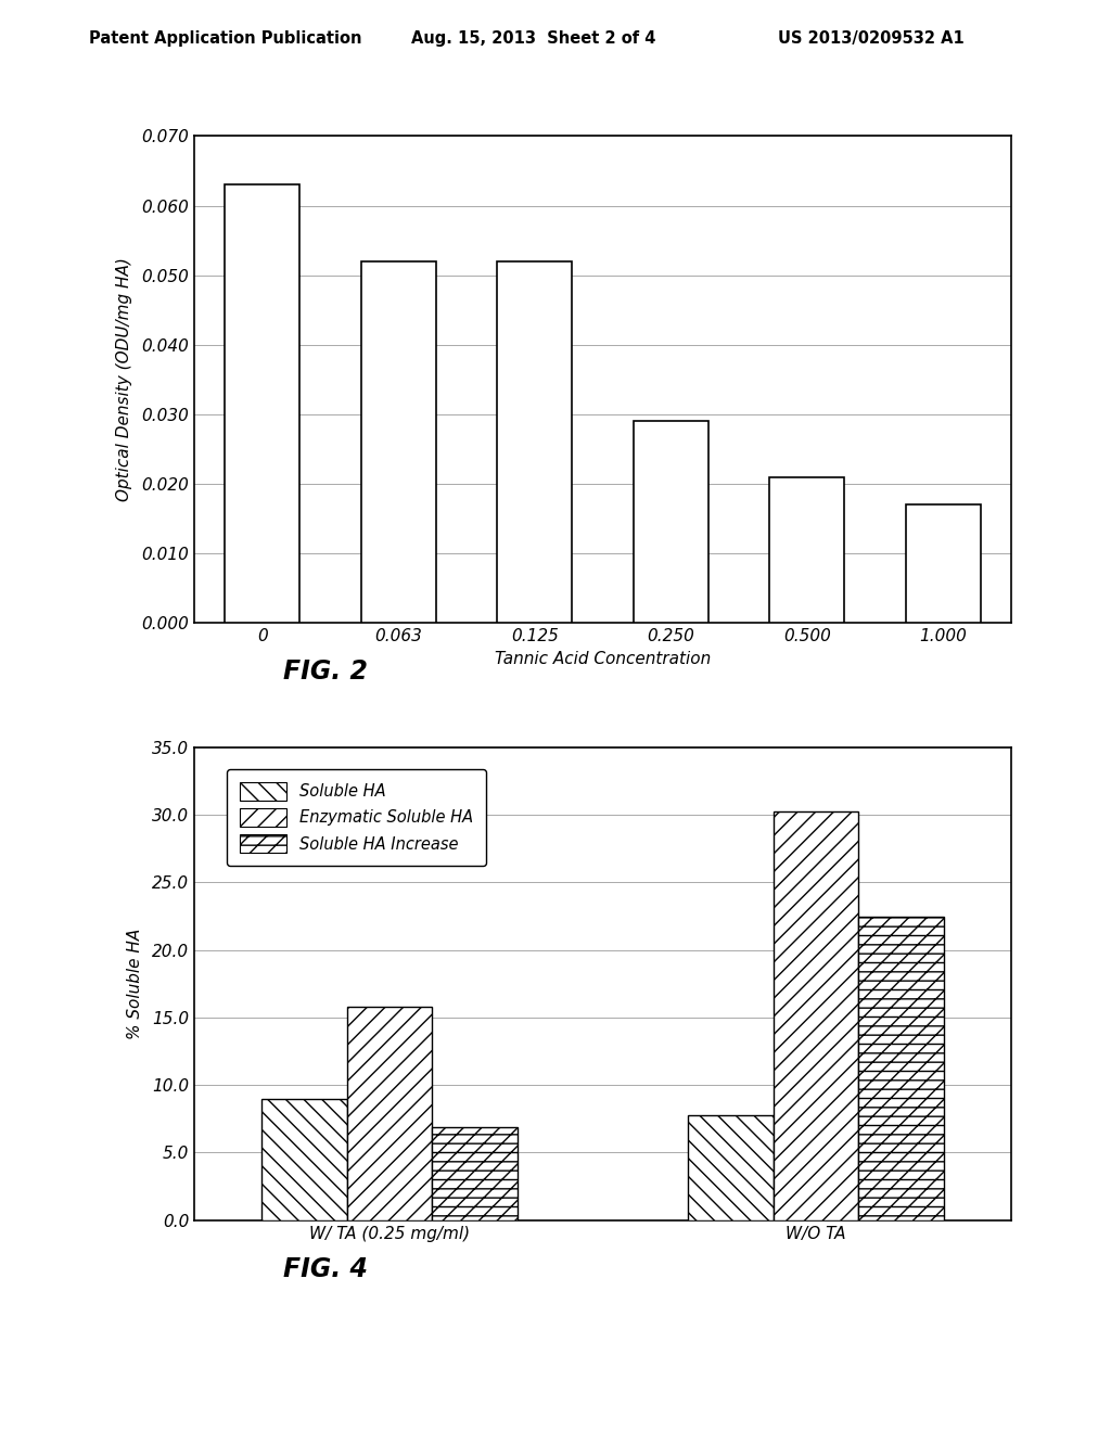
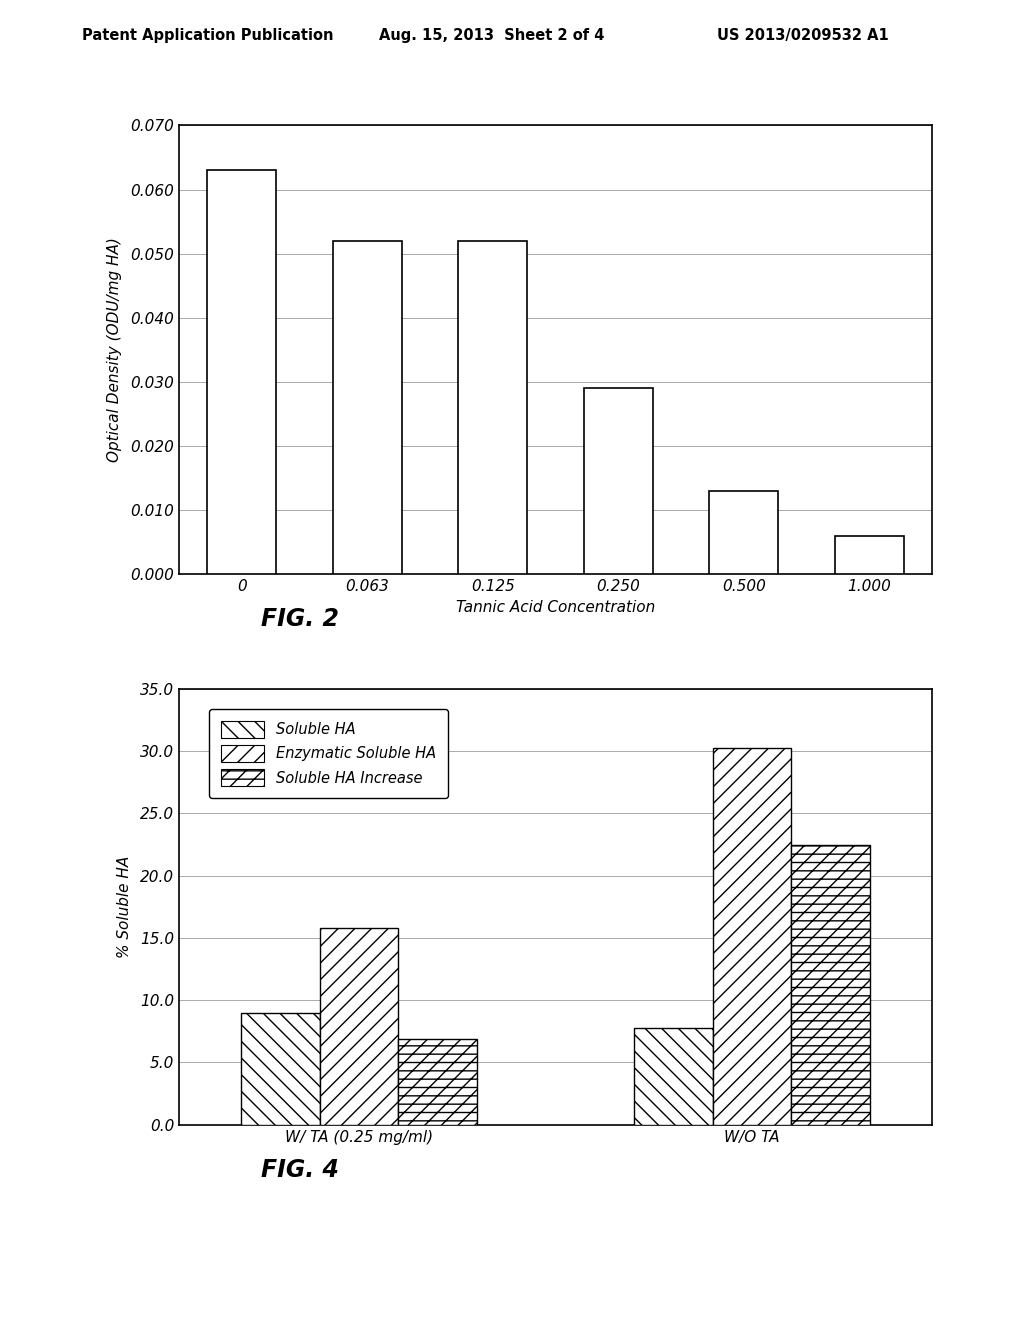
0.500: 0.021 -> 0.013
1.000: 0.017 -> 0.006
